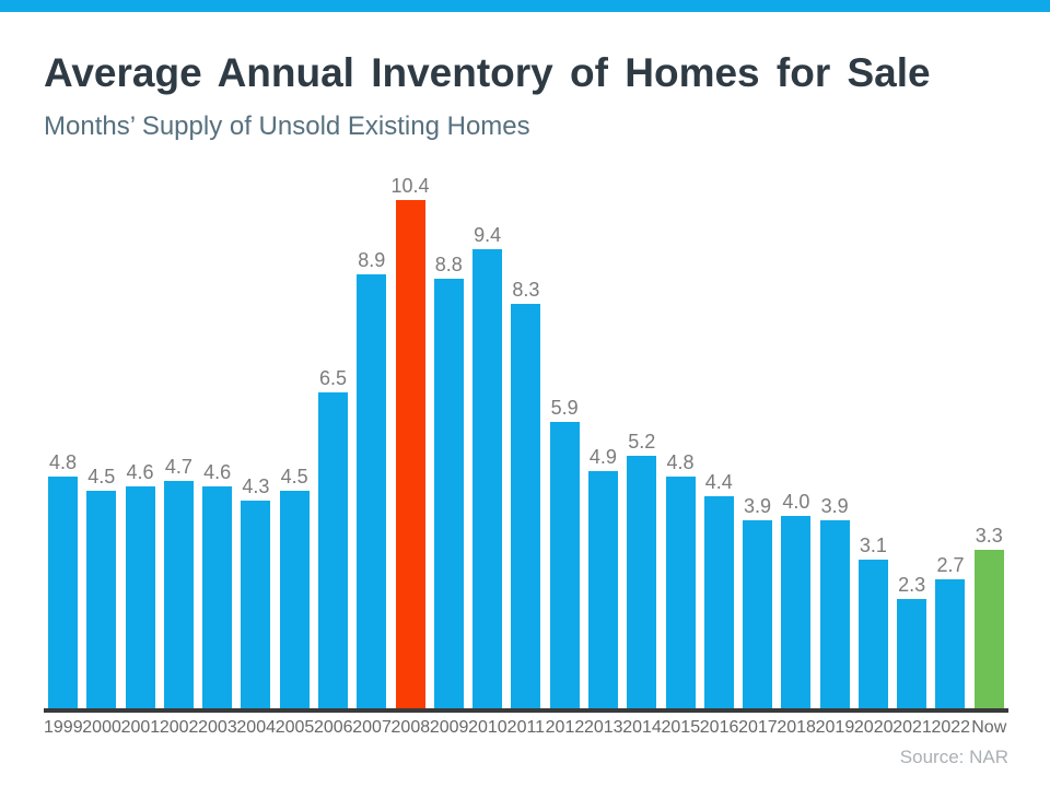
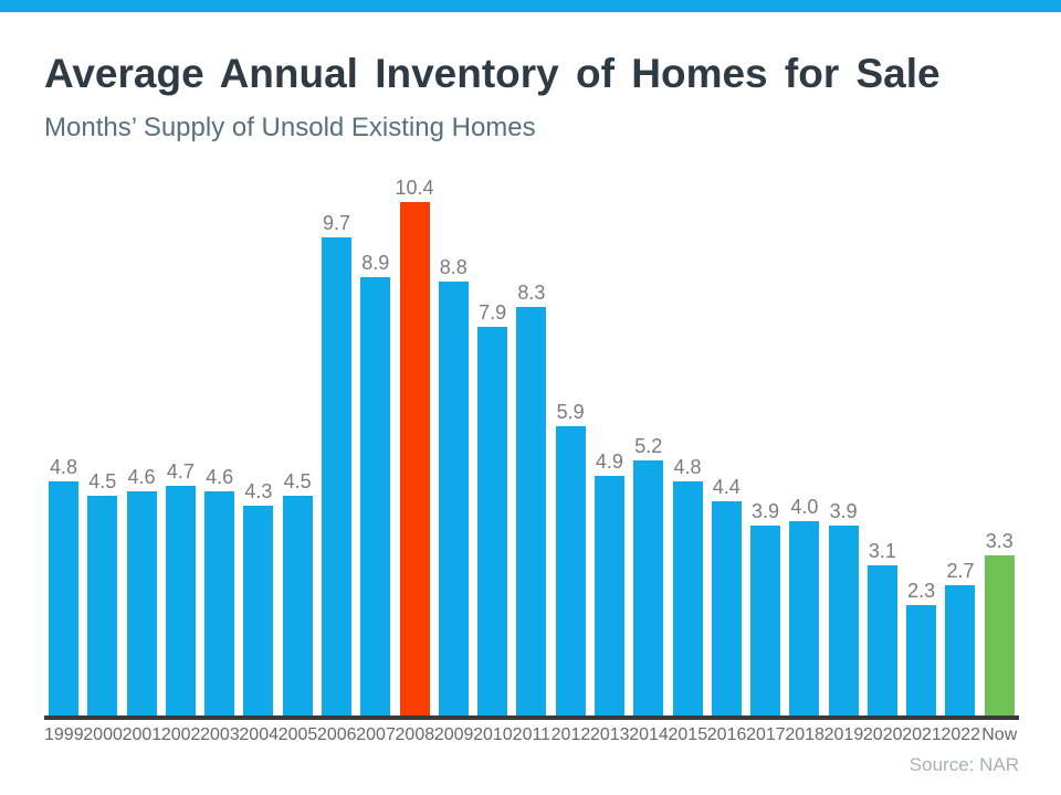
2006: 6.5 -> 9.7
2010: 9.4 -> 7.9
